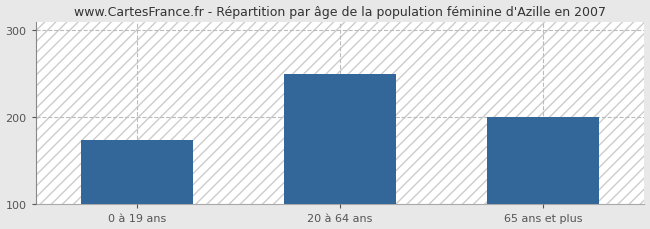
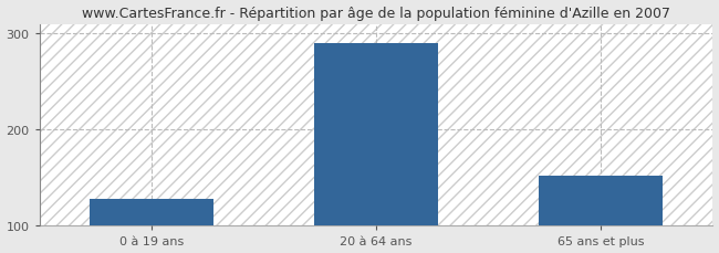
0 à 19 ans: 174 -> 128
20 à 64 ans: 250 -> 290
65 ans et plus: 200 -> 152
